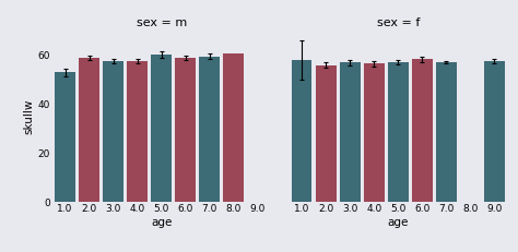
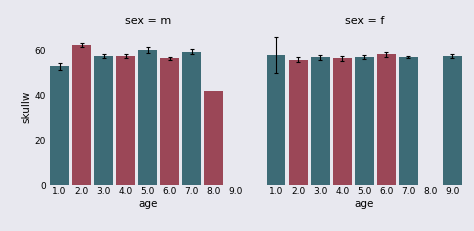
sex = m/2.0: 58.5 -> 62.0
sex = m/6.0: 58.5 -> 56.0
sex = m/8.0: 60.0 -> 41.5
